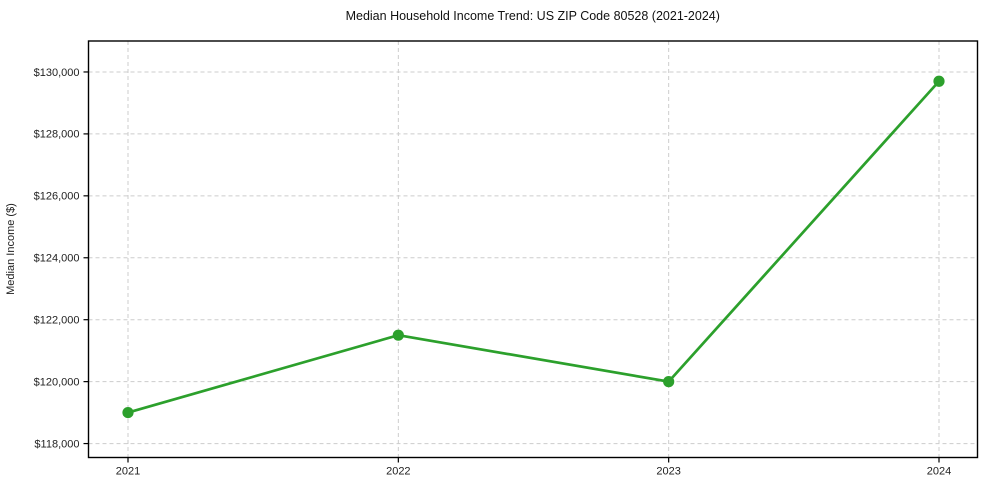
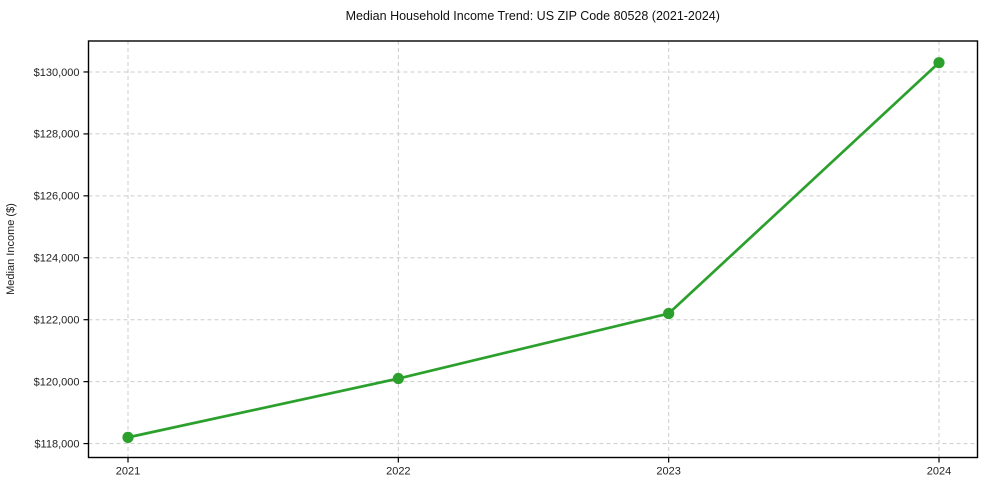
2021: $119000 -> $118200
2022: $121500 -> $120100
2023: $120000 -> $122200
2024: $129700 -> $130300
